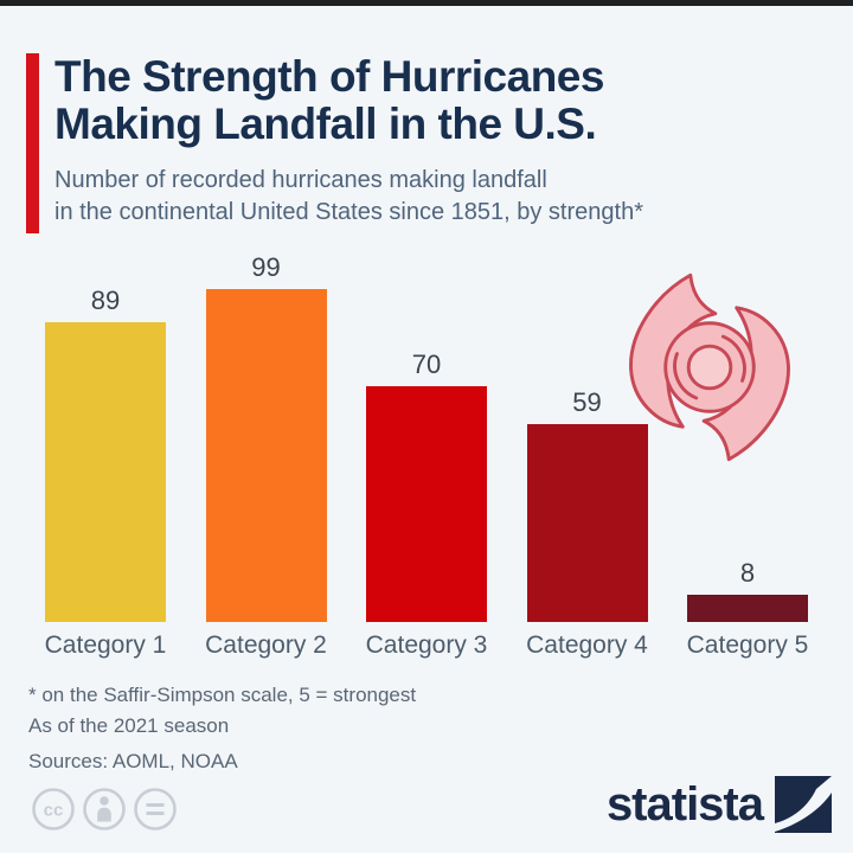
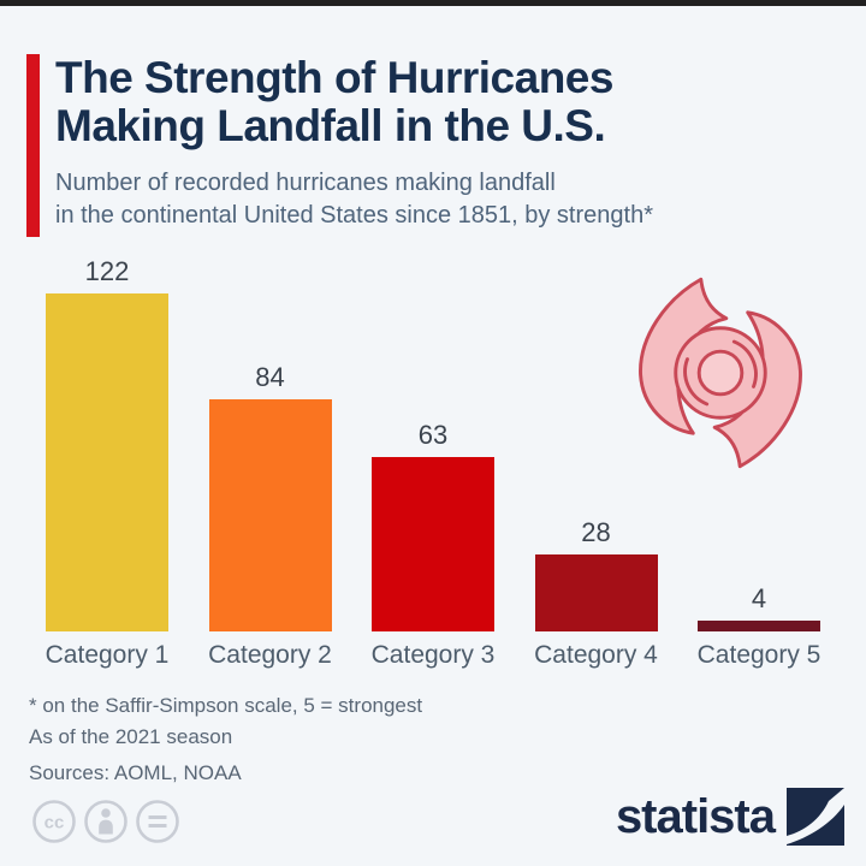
Category 1: 89 -> 122
Category 2: 99 -> 84
Category 3: 70 -> 63
Category 4: 59 -> 28
Category 5: 8 -> 4
